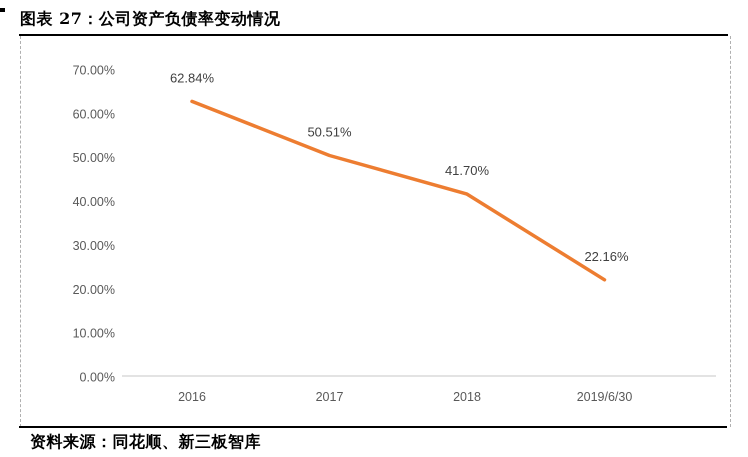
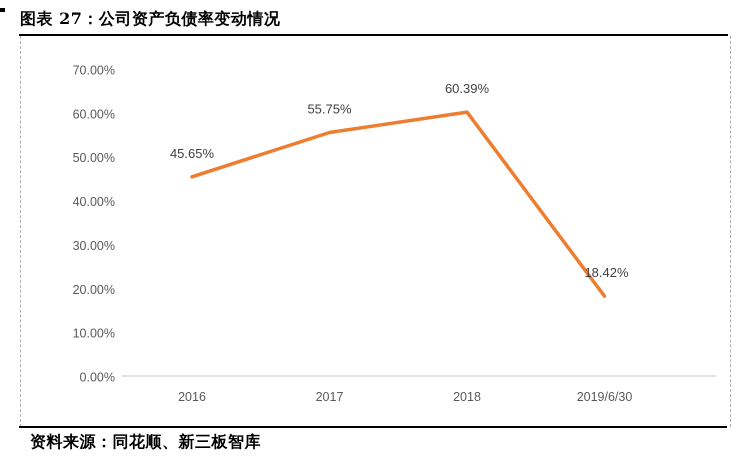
2016: 62.84% -> 45.65%
2017: 50.51% -> 55.75%
2018: 41.70% -> 60.39%
2019/6/30: 22.16% -> 18.42%
